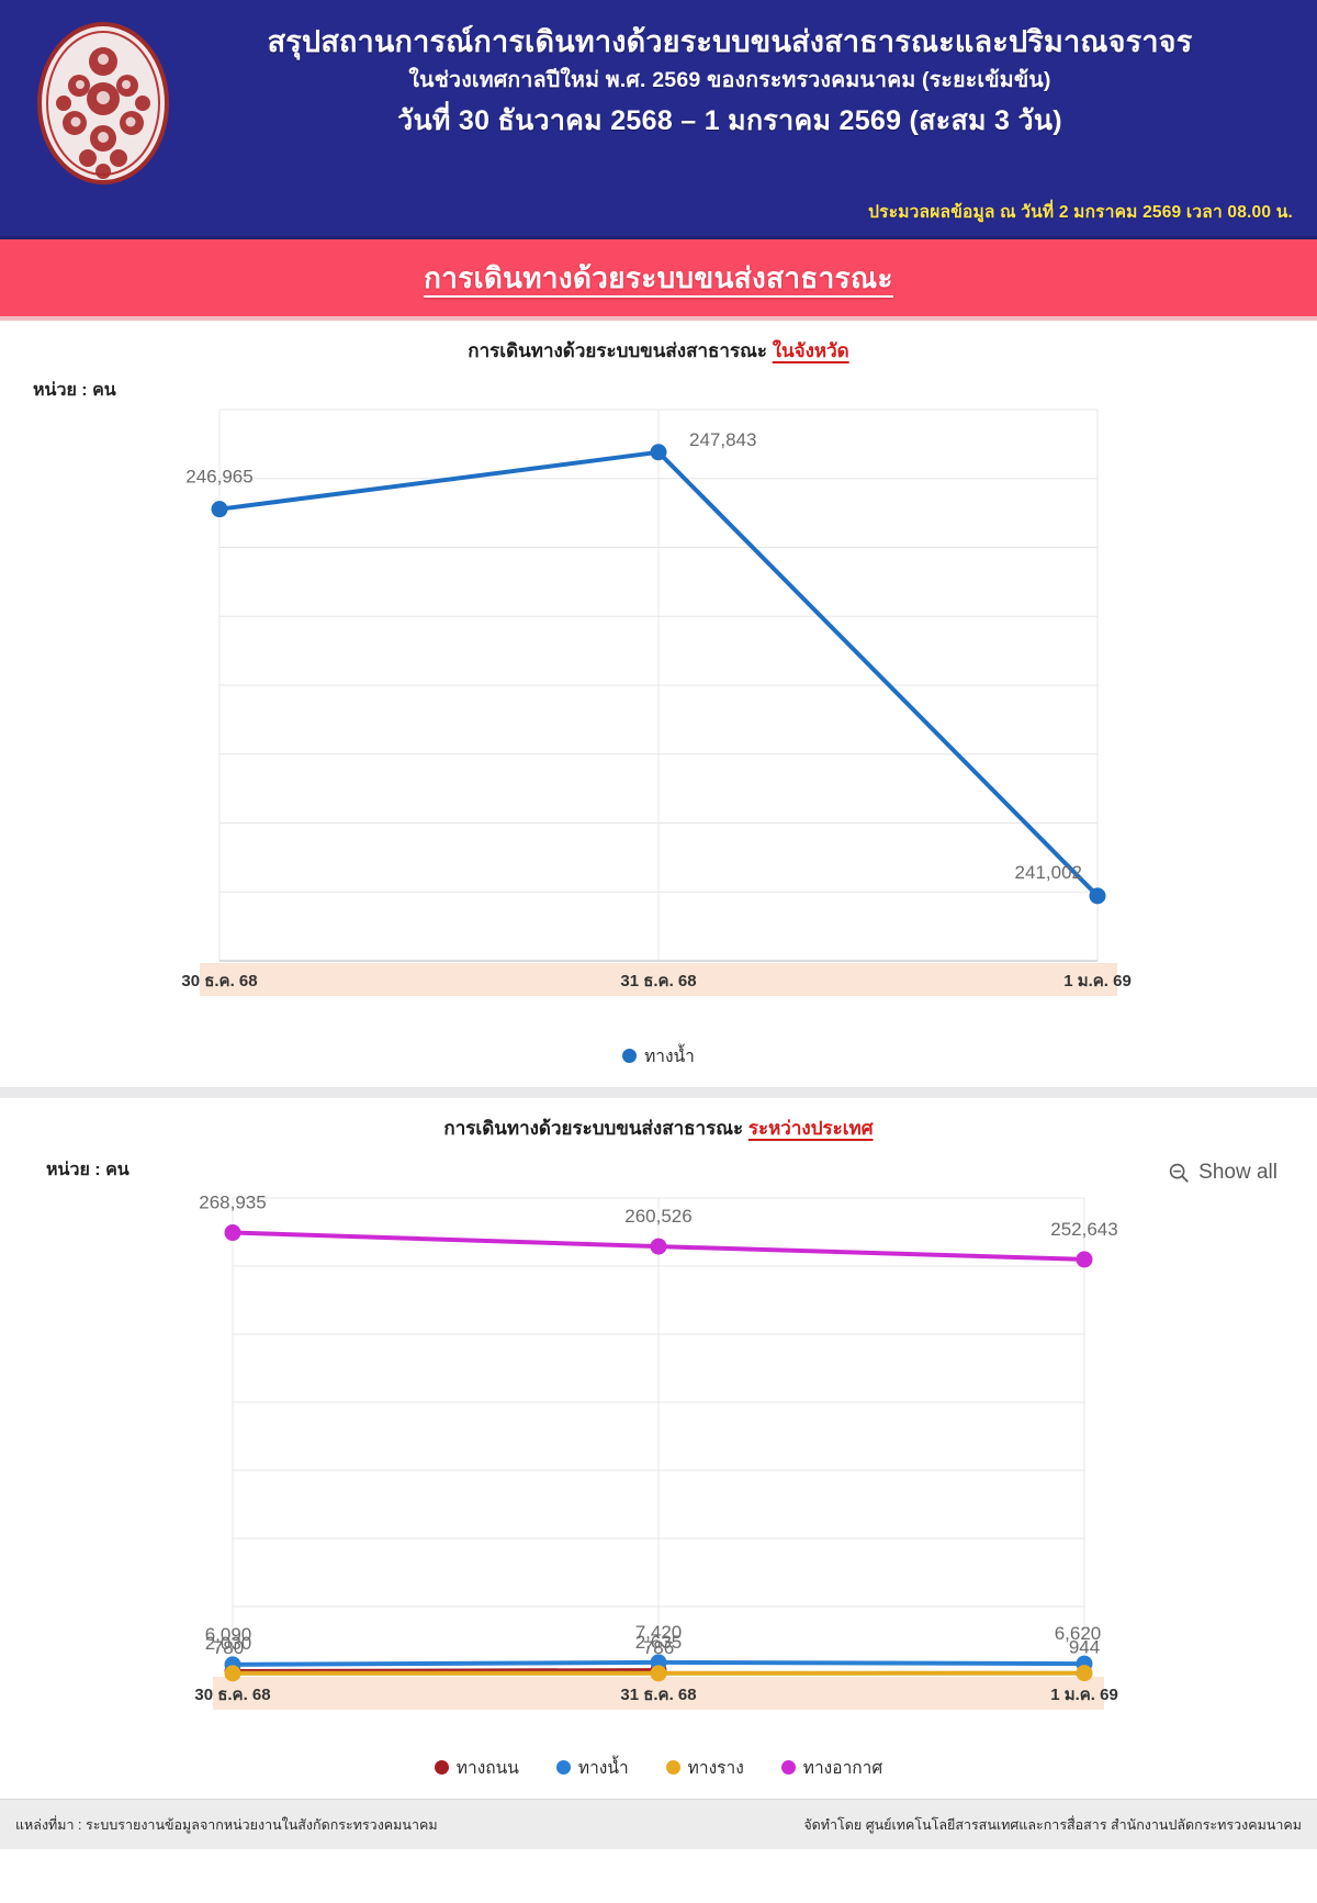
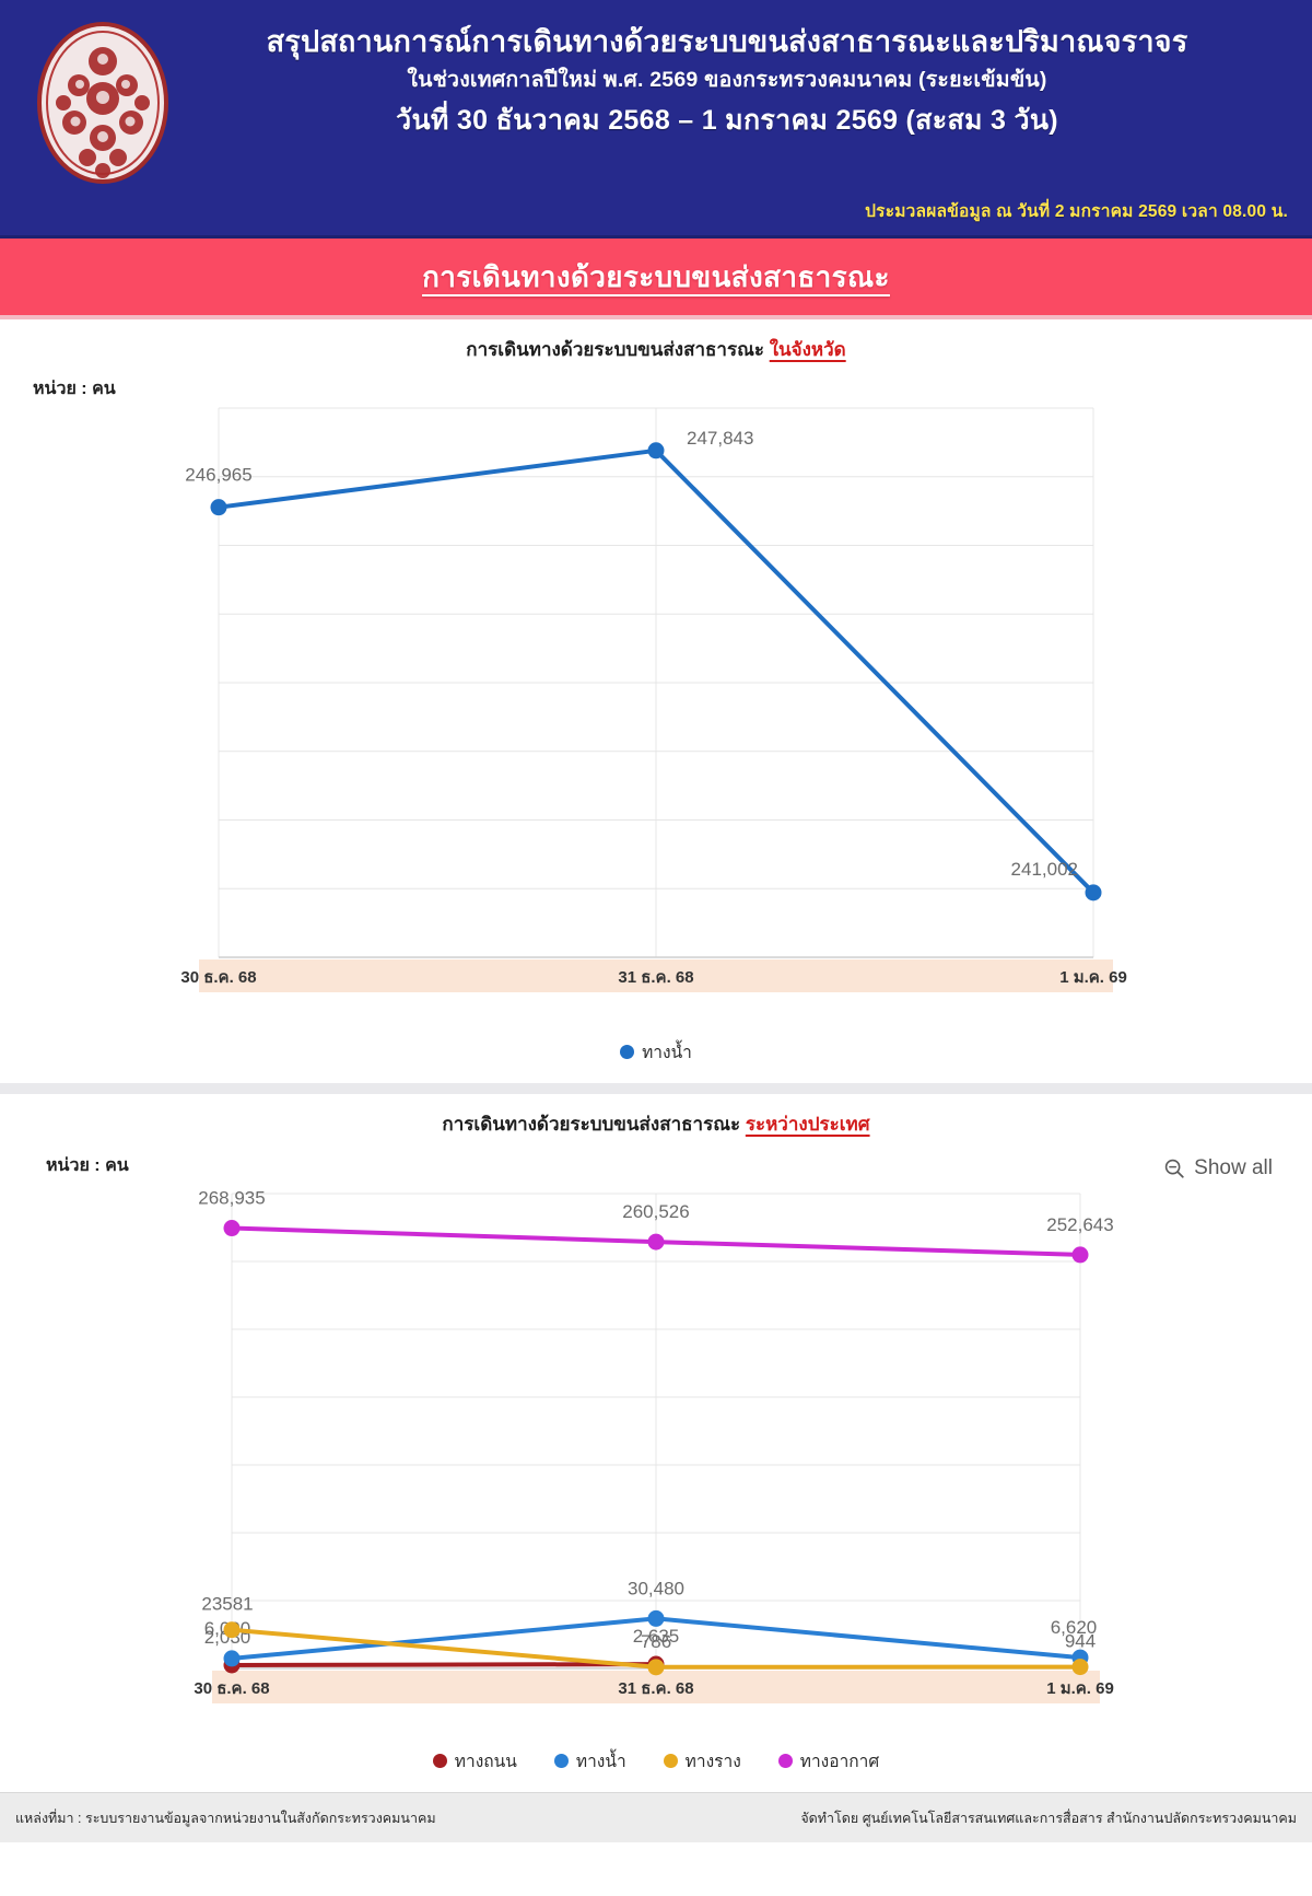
การเดินทางด้วยระบบขนส่งสาธารณะ ระหว่างประเทศ/ทางราง/30 ธ.ค. 68: 780 -> 23581
การเดินทางด้วยระบบขนส่งสาธารณะ ระหว่างประเทศ/ทางน้ำ/31 ธ.ค. 68: 7,420 -> 30,480
